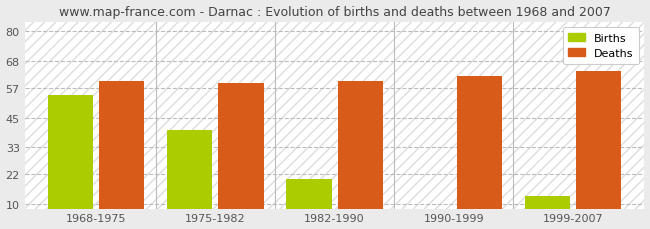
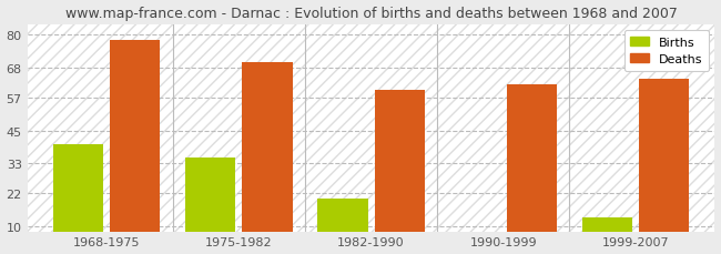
Births/1968-1975: 54 -> 40
Deaths/1968-1975: 60 -> 78
Births/1975-1982: 40 -> 35
Deaths/1975-1982: 59 -> 70
